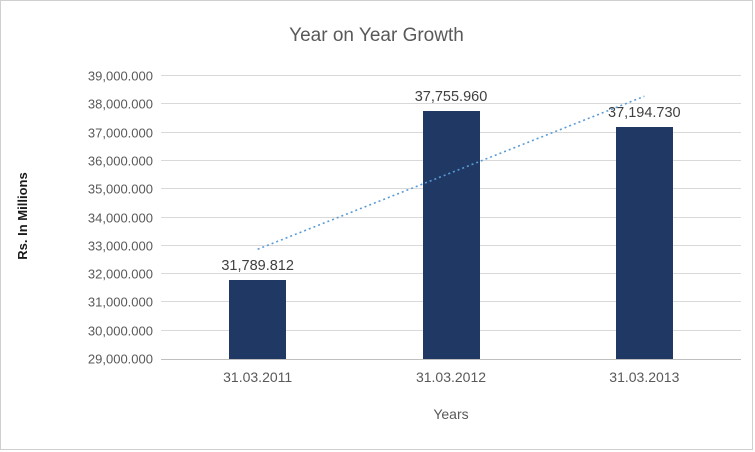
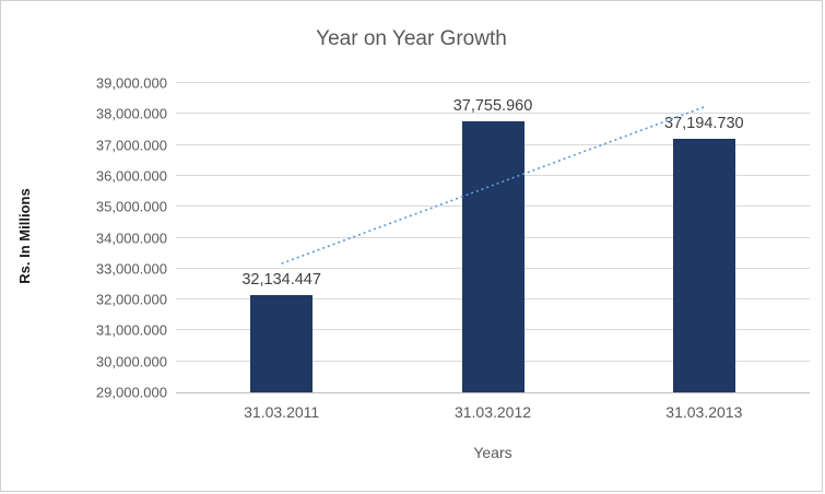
31.03.2011: 31,789.812 -> 32,134.447
